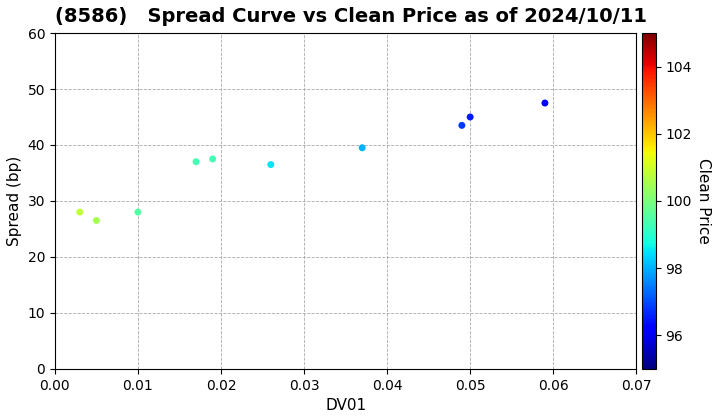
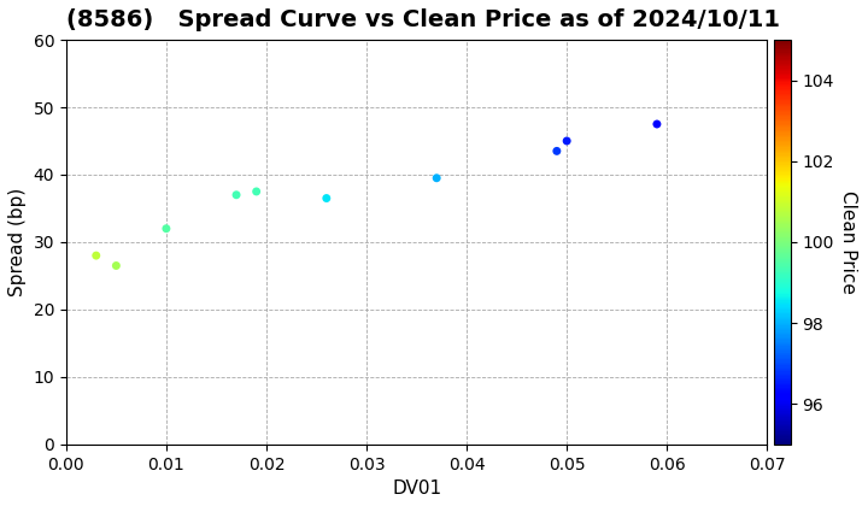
0.01: 28.0 -> 32.0
